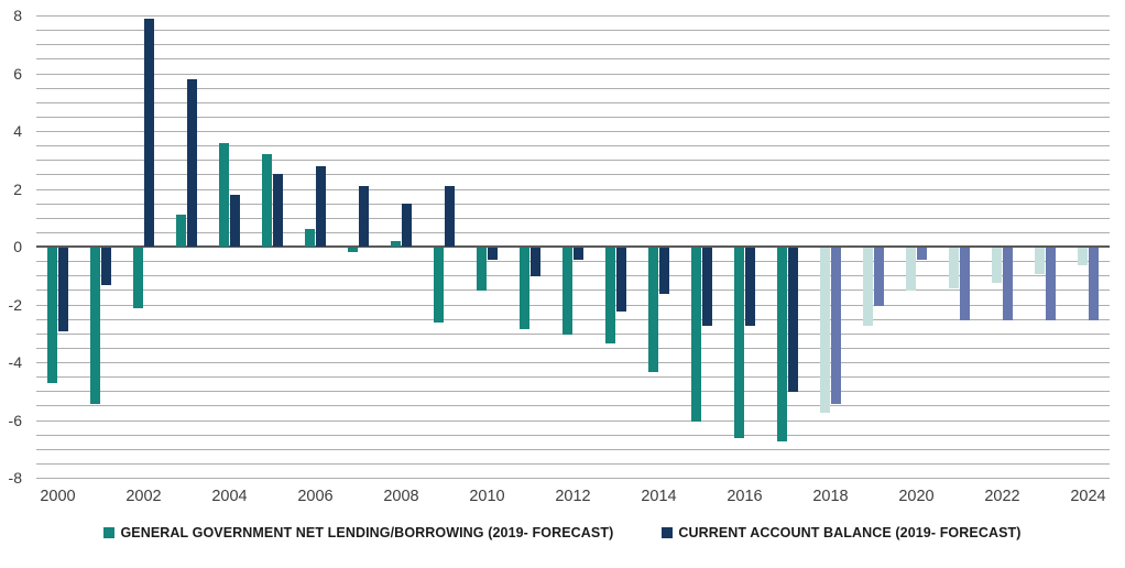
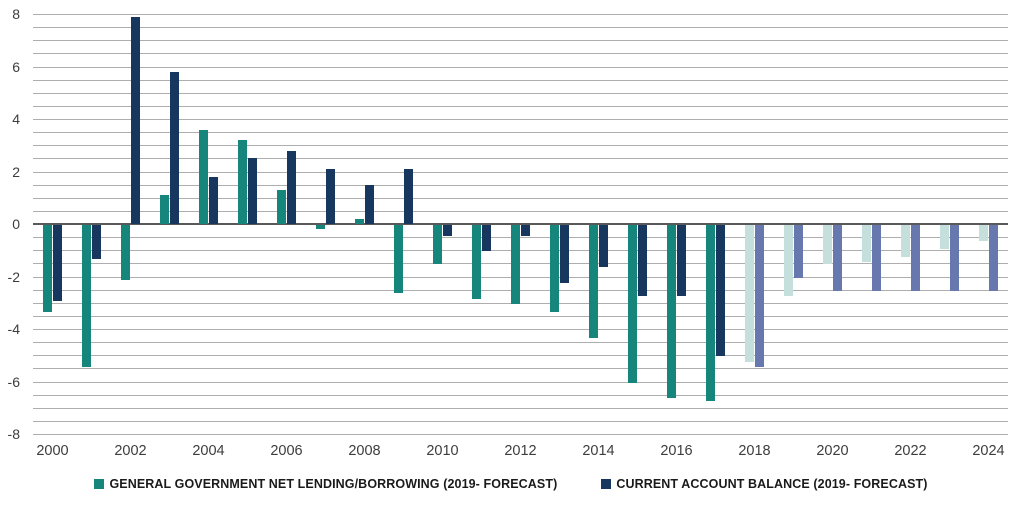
GENERAL GOVERNMENT NET LENDING/BORROWING (2019- FORECAST)/2000: -4.7 -> -3.3
GENERAL GOVERNMENT NET LENDING/BORROWING (2019- FORECAST)/2006: 0.6 -> 1.3
GENERAL GOVERNMENT NET LENDING/BORROWING (2019- FORECAST)/2018: -5.7 -> -5.2
CURRENT ACCOUNT BALANCE (2019- FORECAST)/2020: -0.4 -> -2.5
